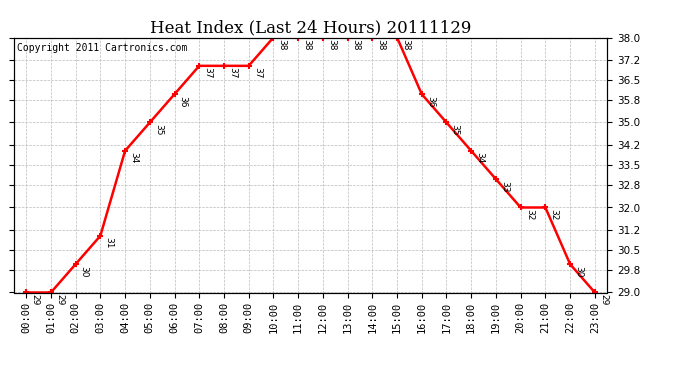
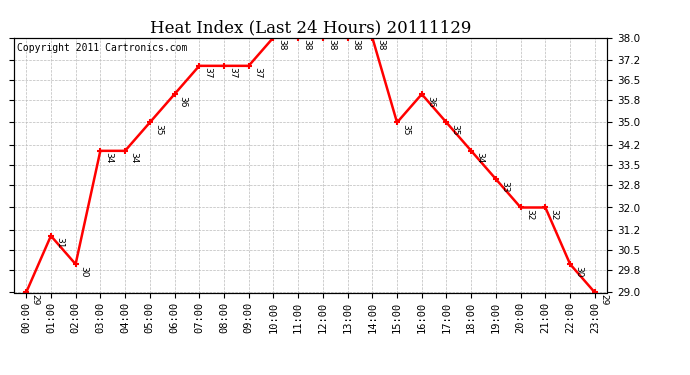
01:00: 29 -> 31
03:00: 31 -> 34
15:00: 38 -> 35
